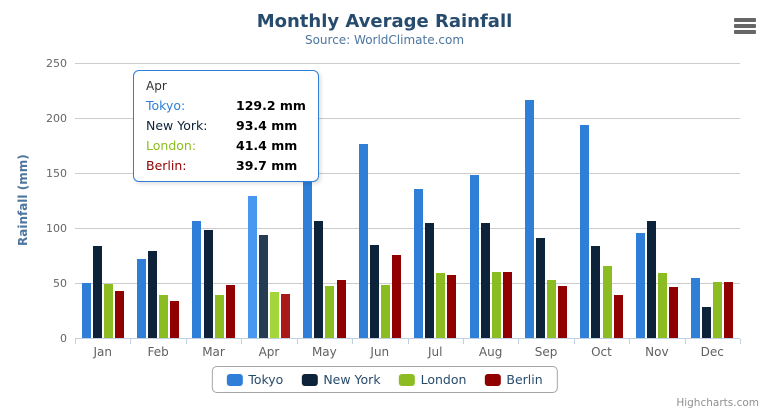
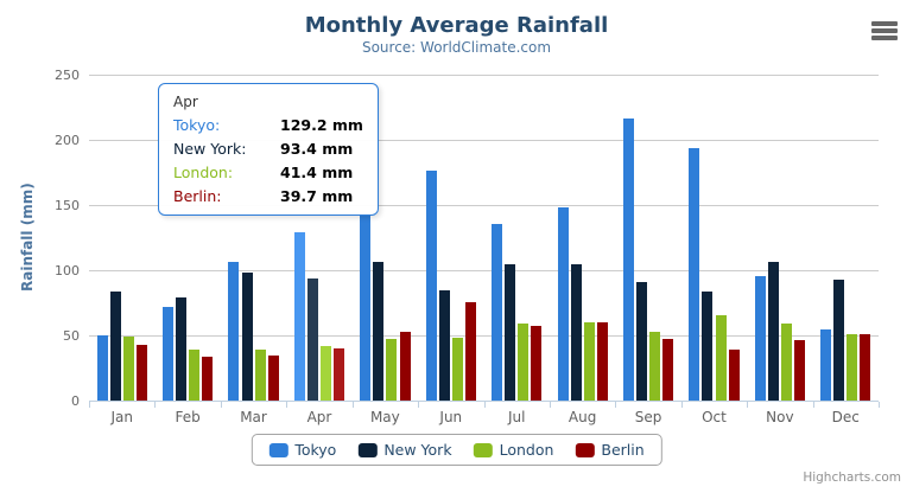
Berlin/Mar: 48 -> 34
New York/Dec: 28 -> 92
